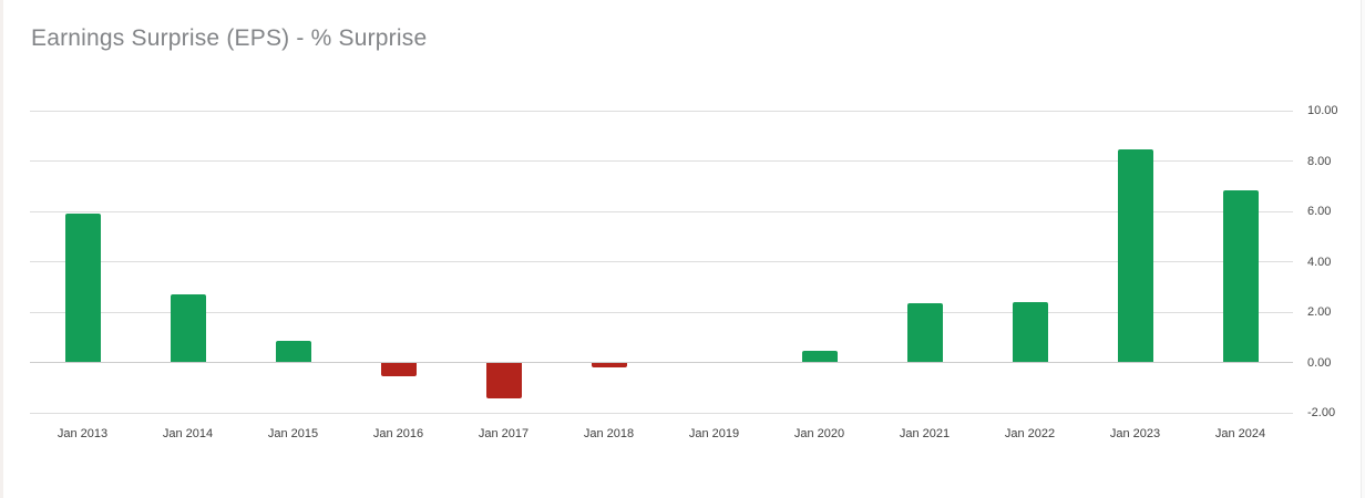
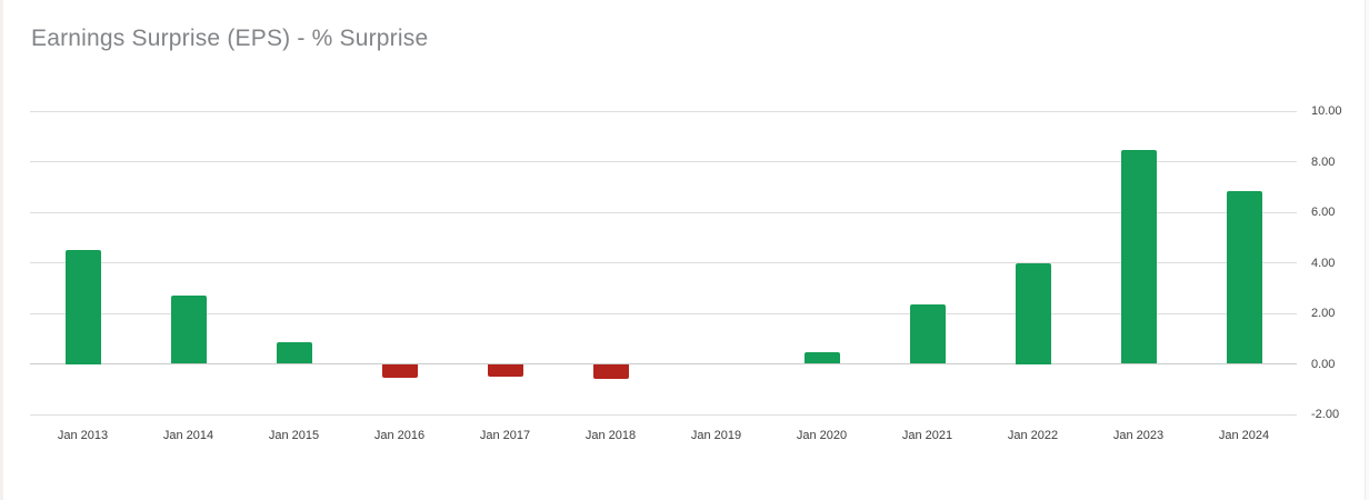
Jan 2013: 5.9 -> 4.5
Jan 2017: -1.4 -> -0.5
Jan 2018: -0.2 -> -0.6
Jan 2022: 2.4 -> 4.0
